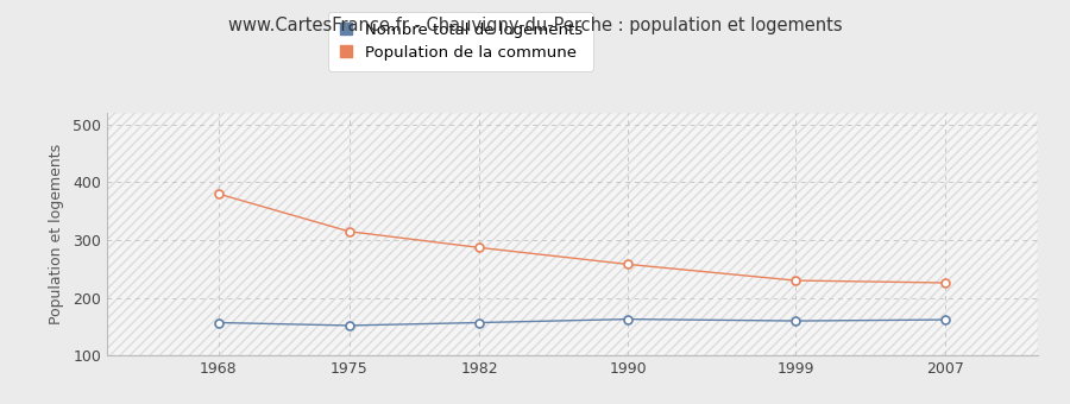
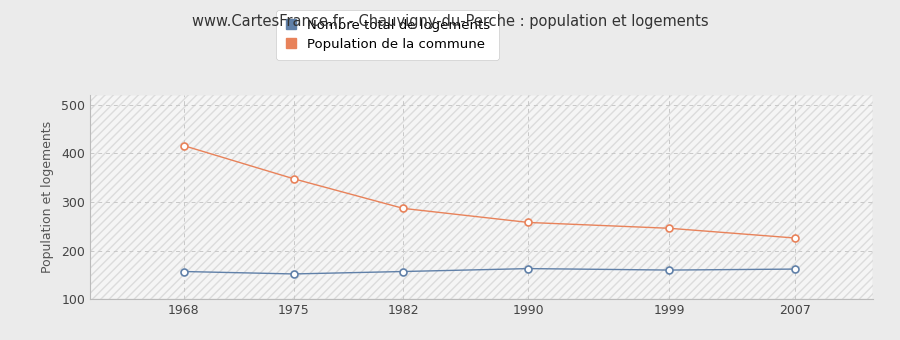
Population de la commune/1968: 380 -> 416
Population de la commune/1975: 315 -> 348
Population de la commune/1999: 230 -> 246
